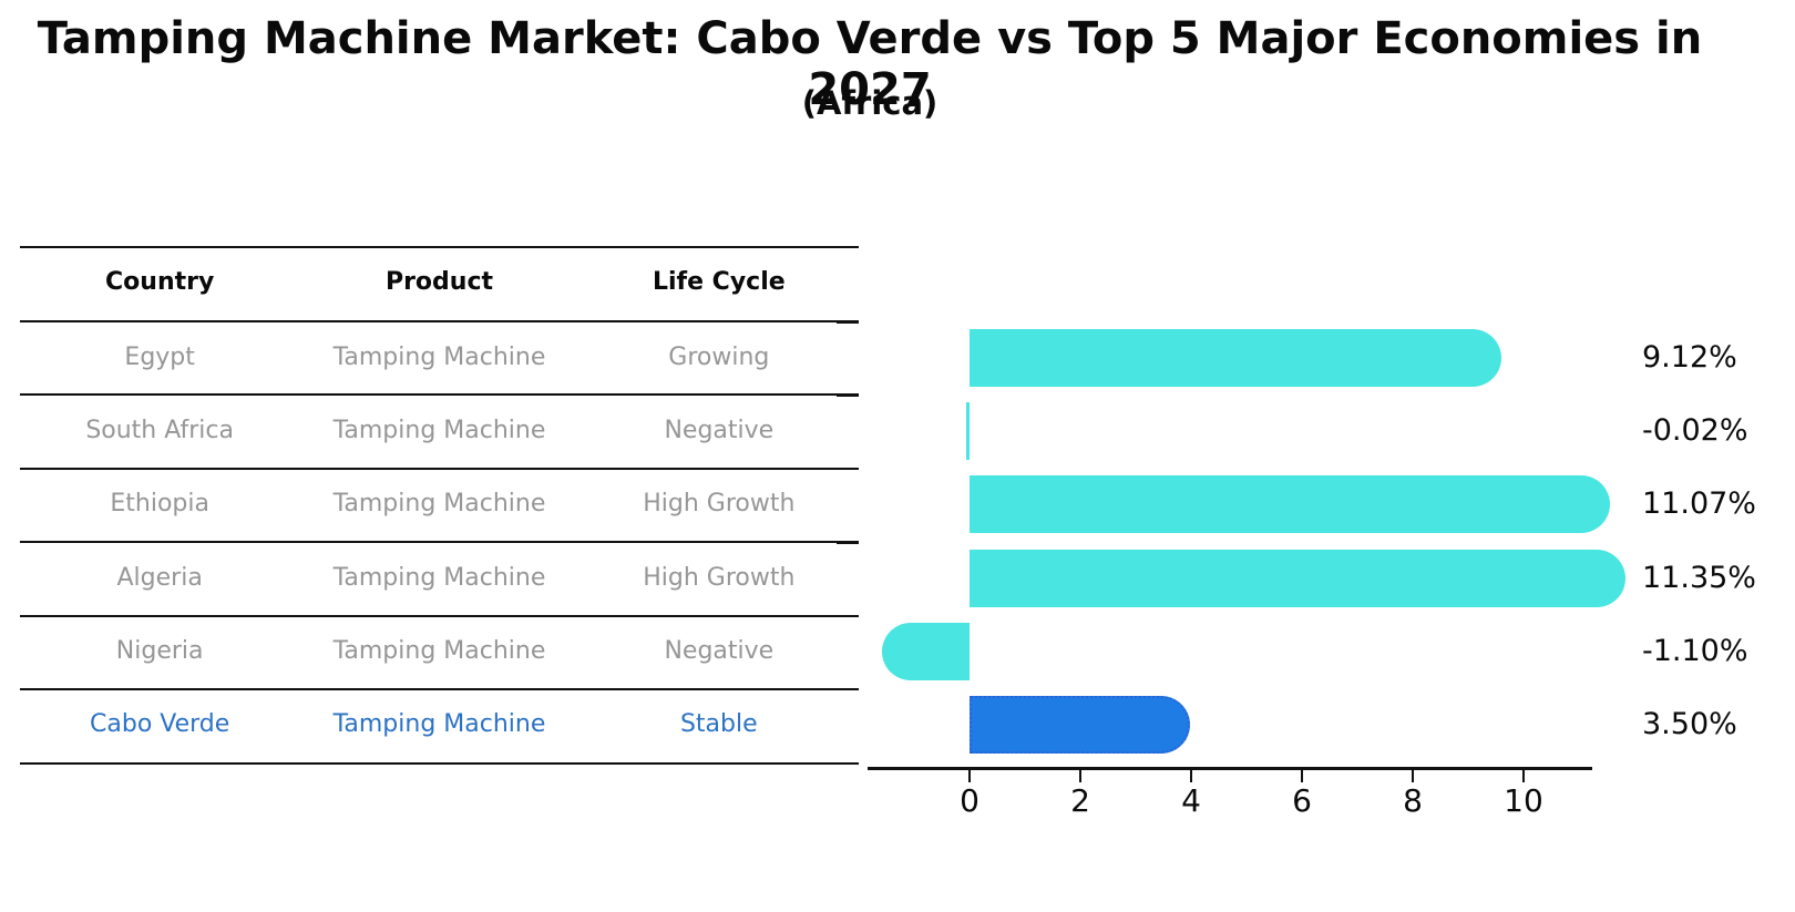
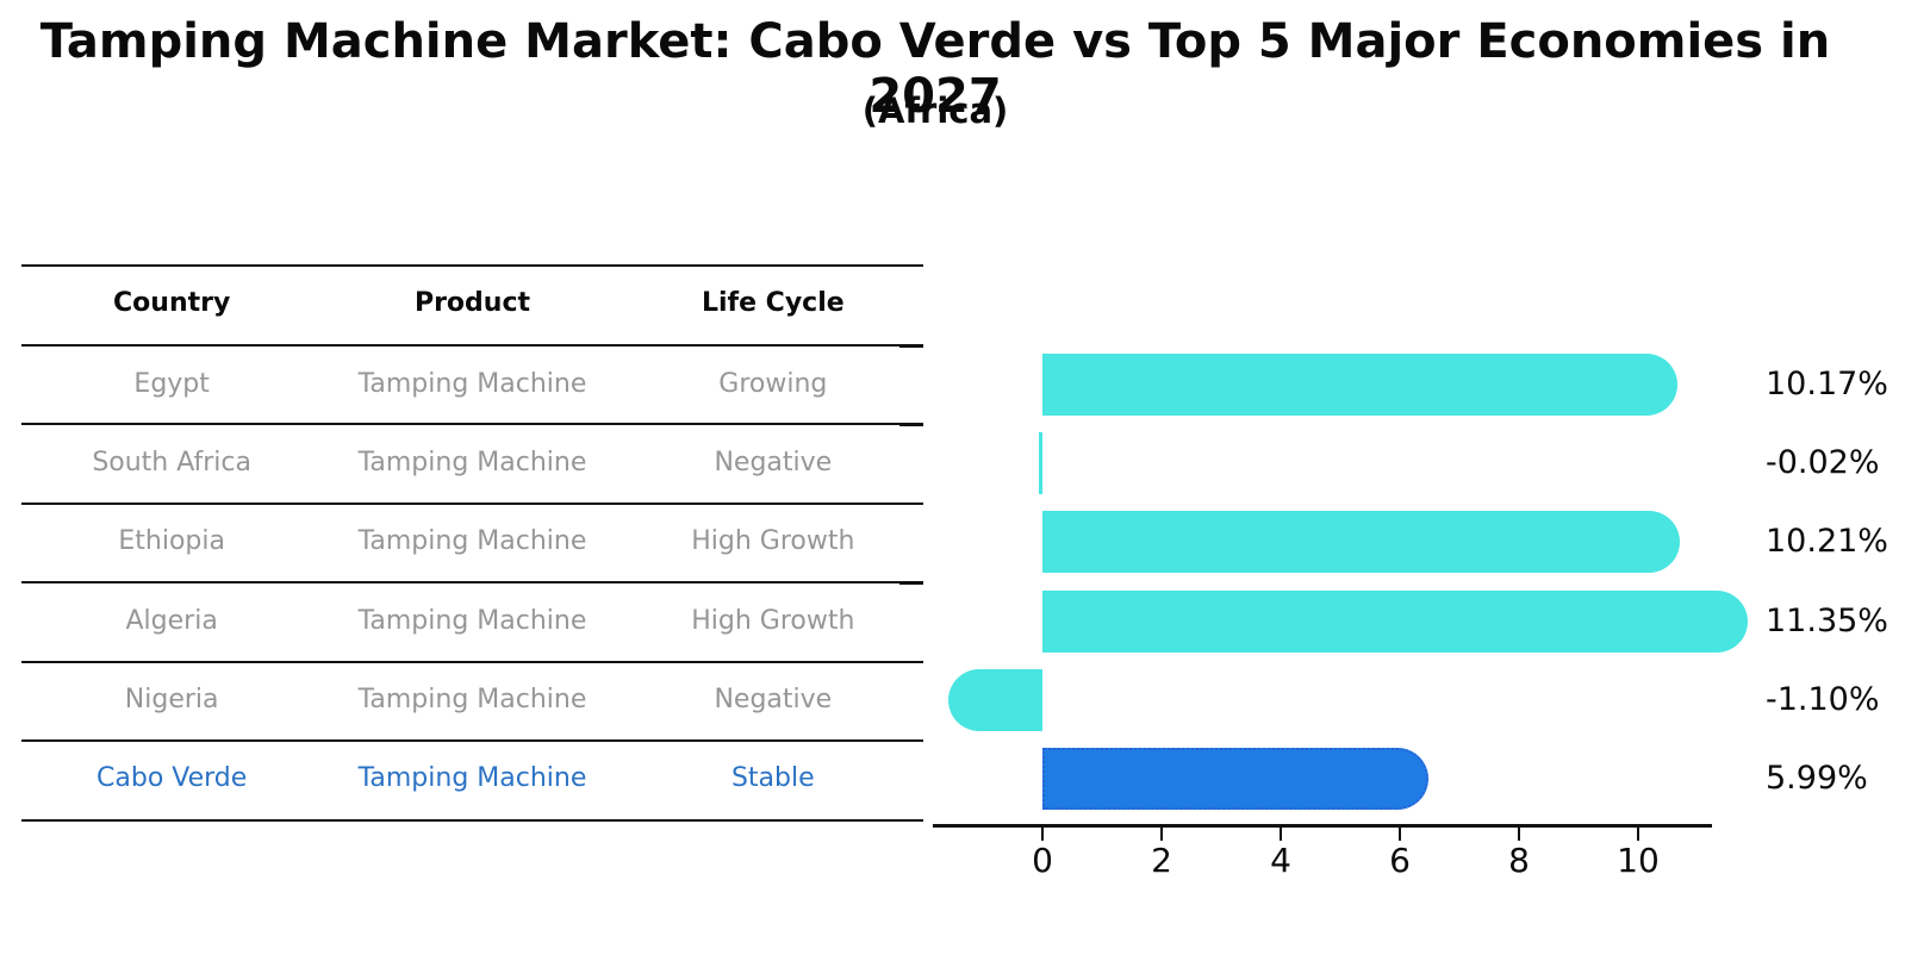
Egypt: 9.12% -> 10.17%
Ethiopia: 11.07% -> 10.21%
Cabo Verde: 3.50% -> 5.99%
